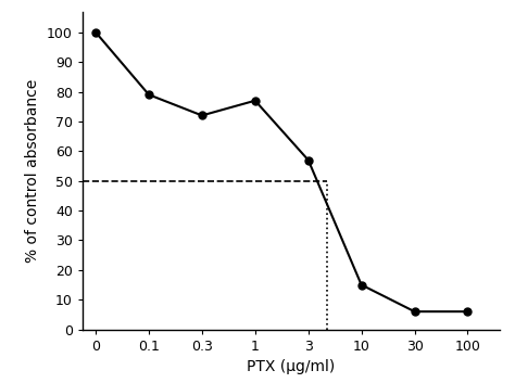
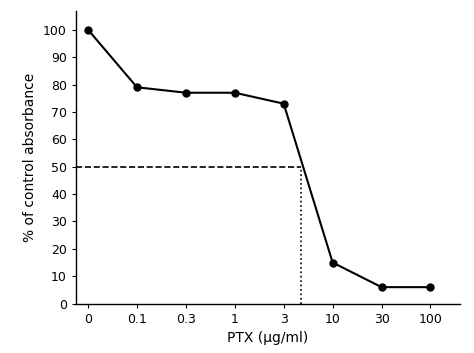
0.3: 72 -> 77
3: 57 -> 73
